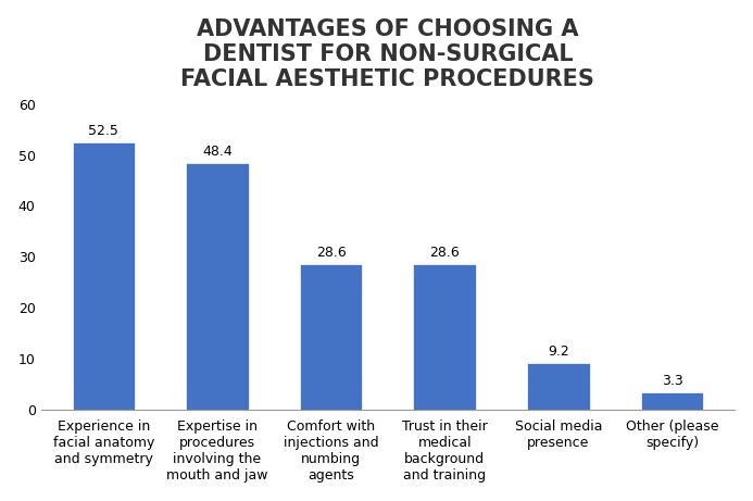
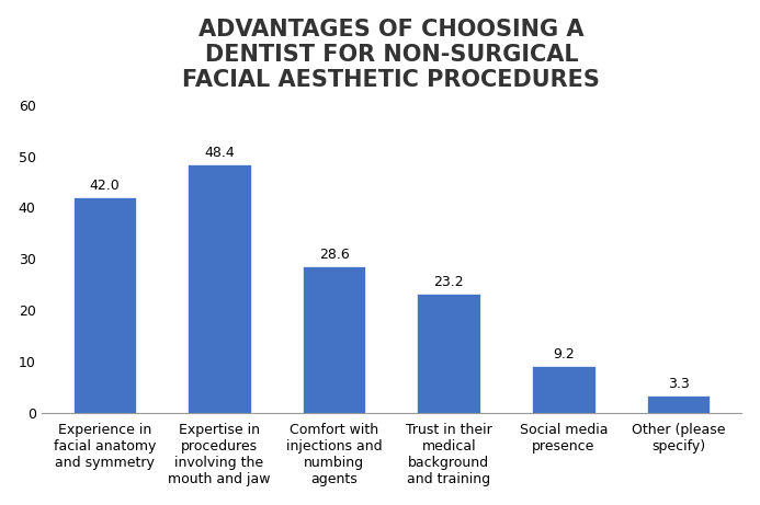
Experience in facial anatomy and symmetry: 52.5 -> 42.0
Trust in their medical background and training: 28.6 -> 23.2
